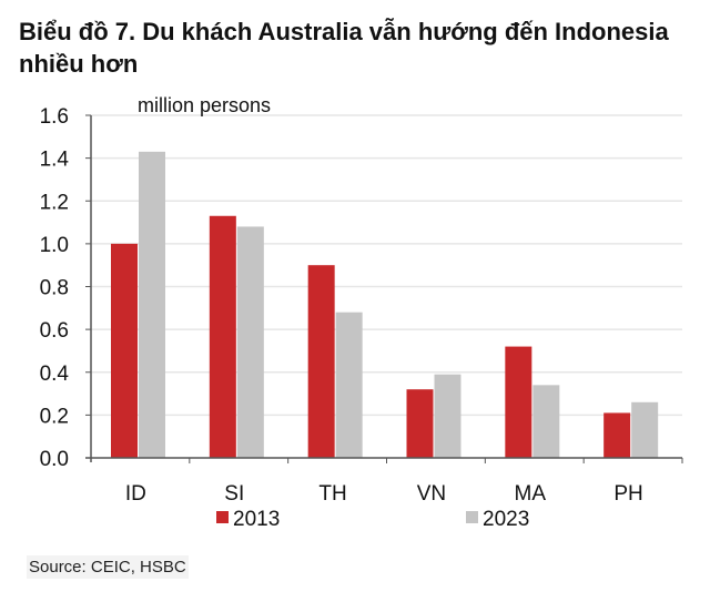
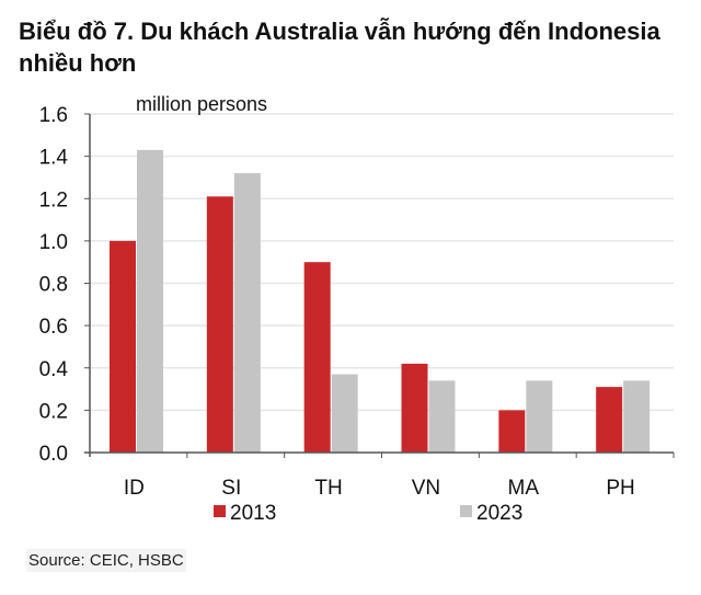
2013/SI: 1.13 -> 1.21
2023/SI: 1.08 -> 1.32
2023/TH: 0.68 -> 0.37
2013/VN: 0.32 -> 0.42
2023/VN: 0.39 -> 0.34
2013/MA: 0.52 -> 0.20
2013/PH: 0.21 -> 0.31
2023/PH: 0.26 -> 0.34
